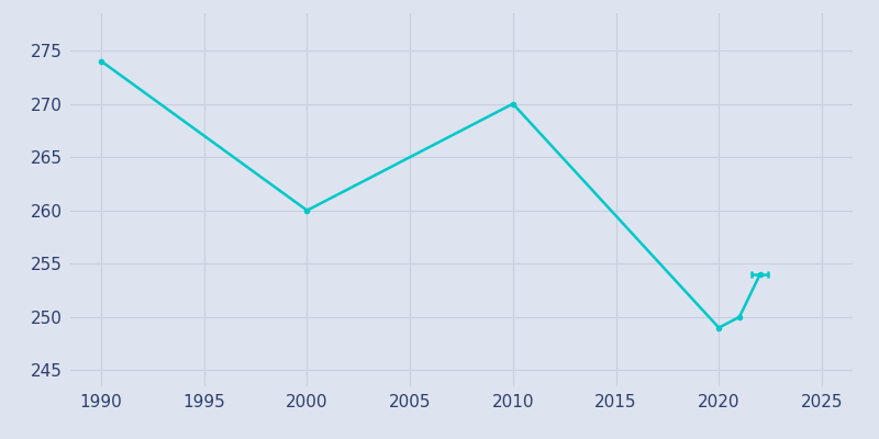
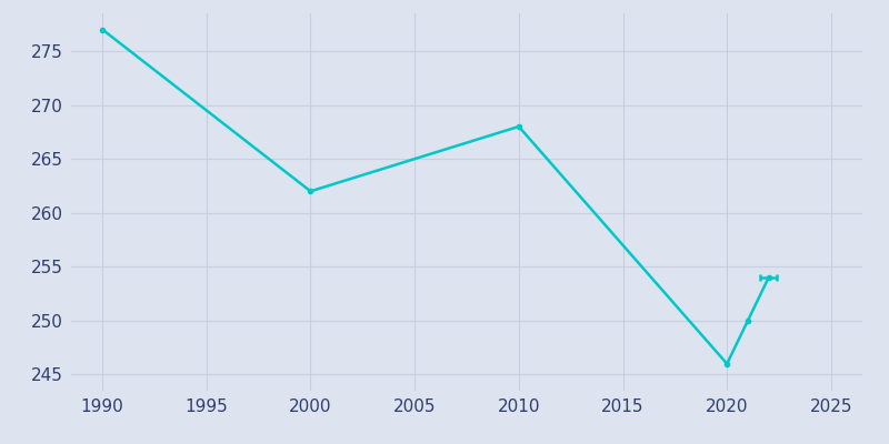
1990: 274 -> 277
2000: 260 -> 262
2010: 270 -> 268
2020: 249 -> 246
